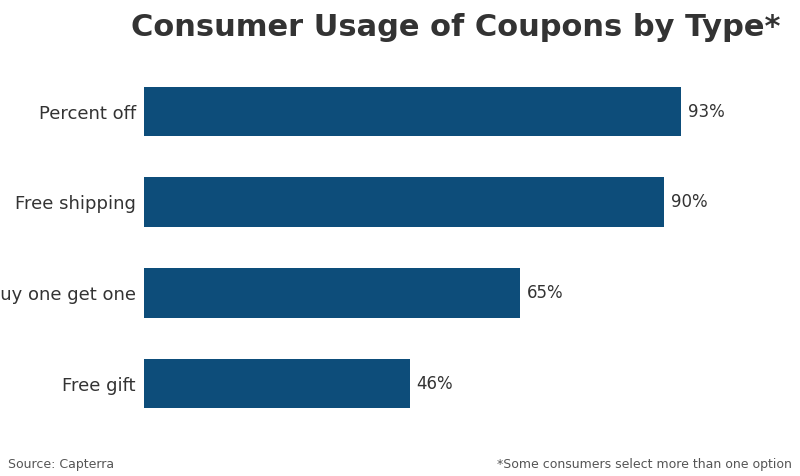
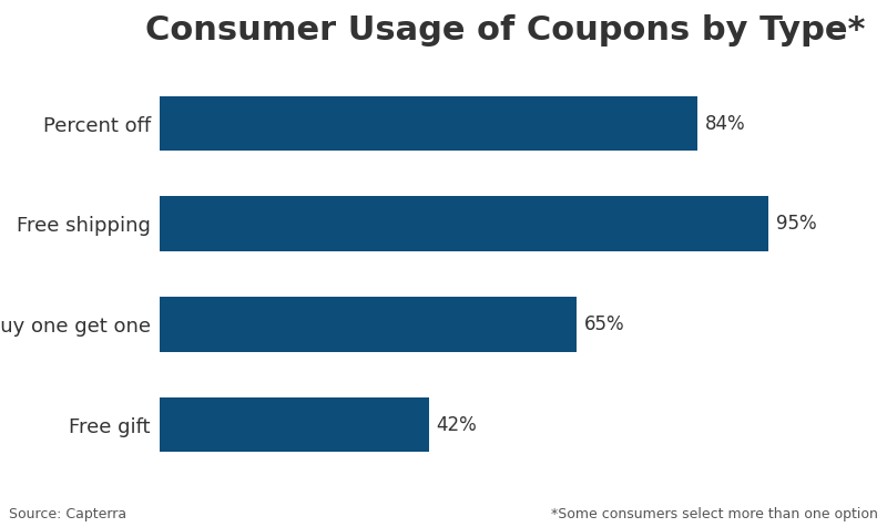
Percent off: 93% -> 84%
Free shipping: 90% -> 95%
Free gift: 46% -> 42%
